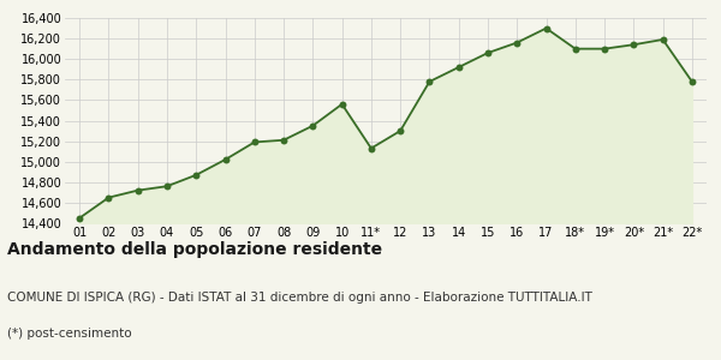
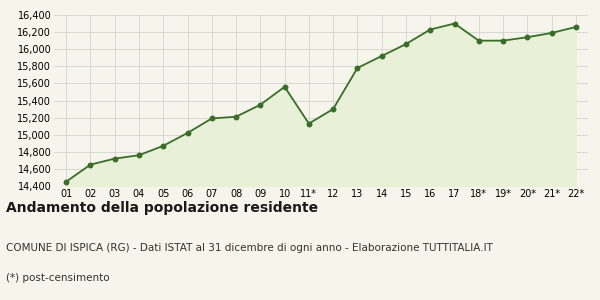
16: 16,160 -> 16,230
22*: 15,780 -> 16,260
